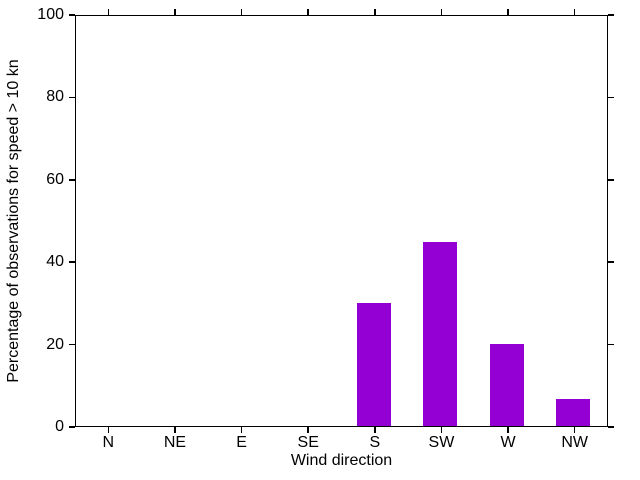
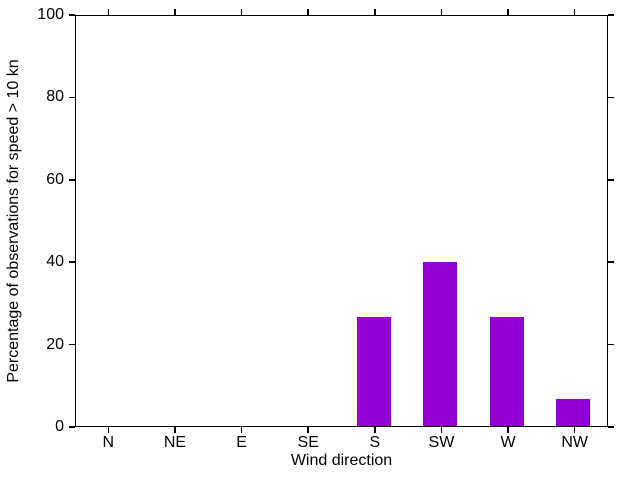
S: 30 -> 27
SW: 45 -> 40
W: 20 -> 27
